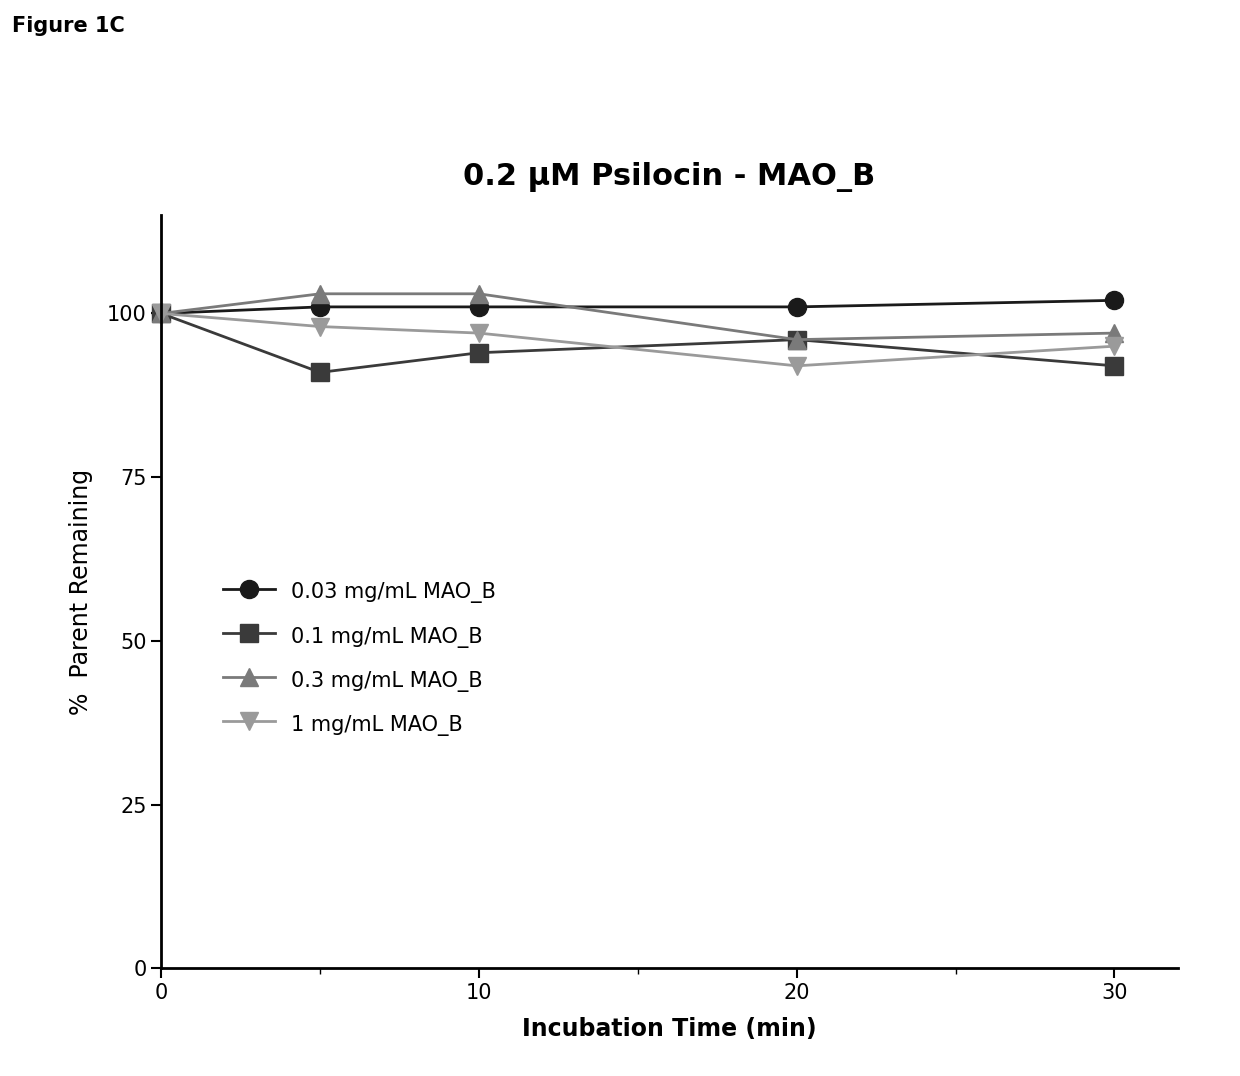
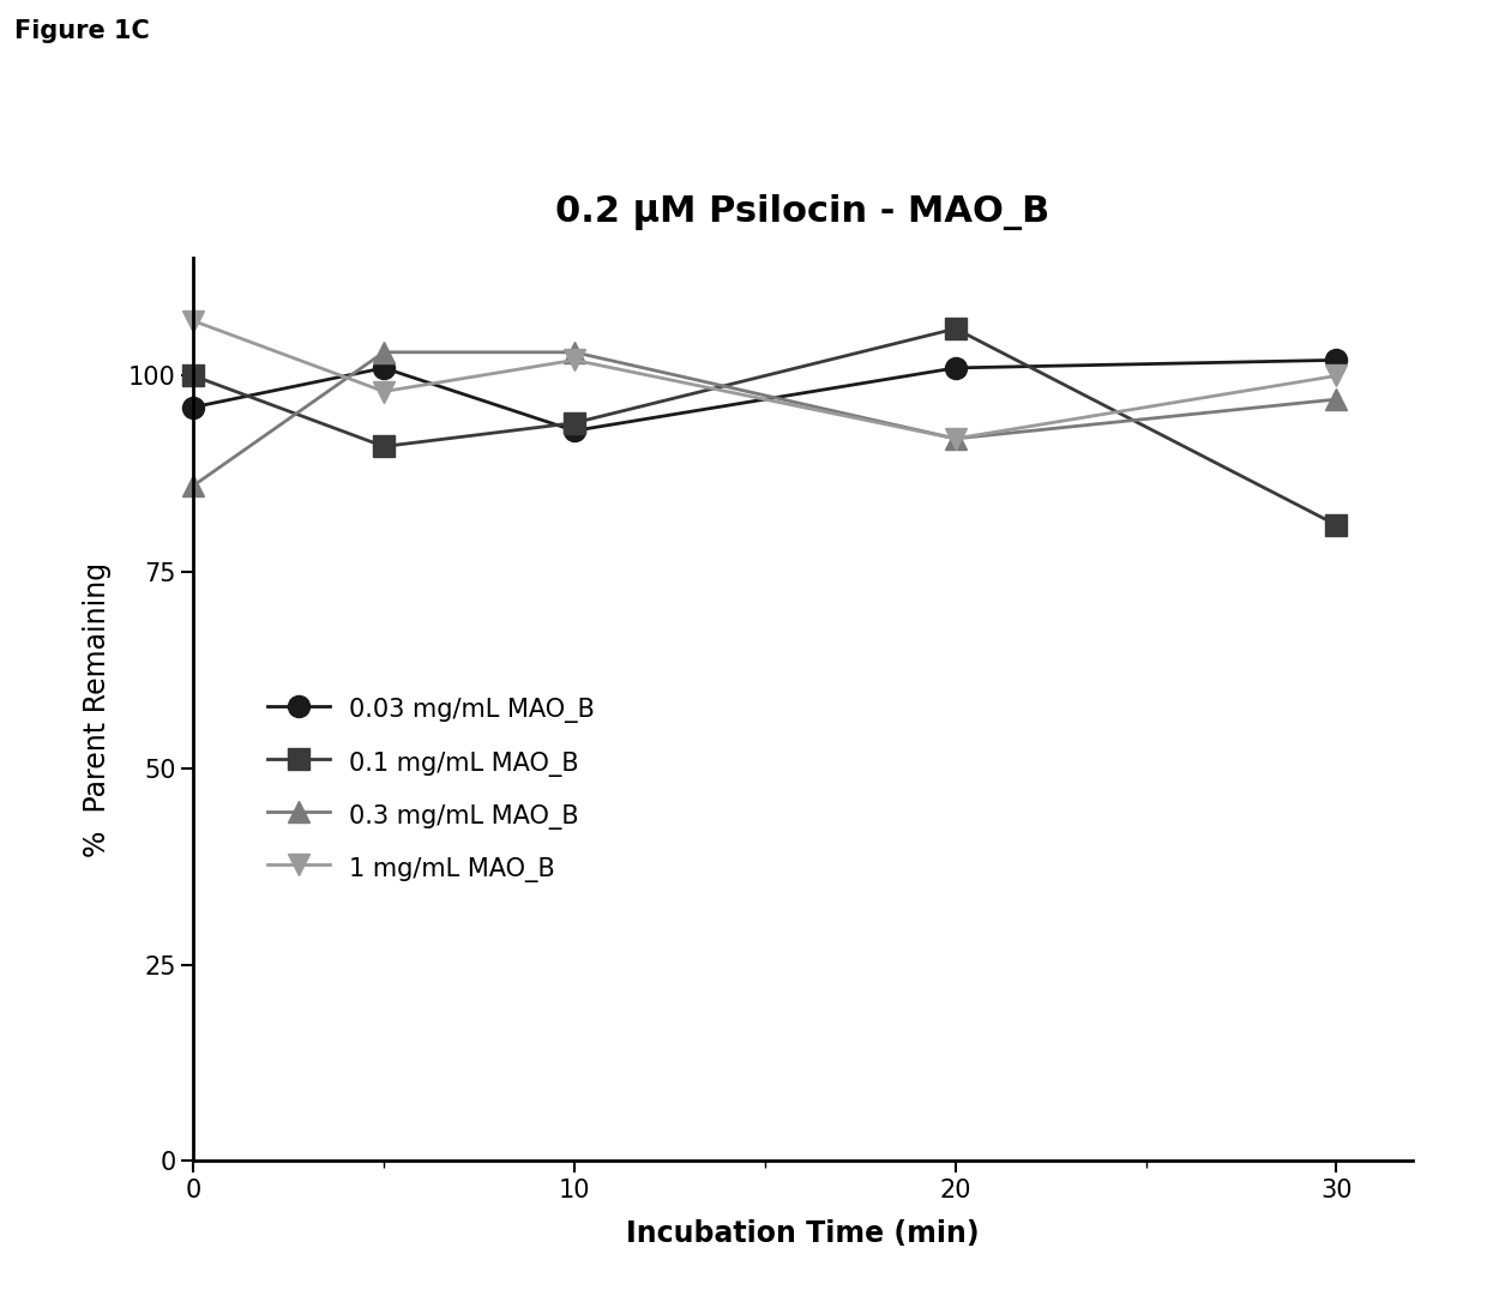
0.03 mg/mL MAO_B/0: 100 -> 96
0.3 mg/mL MAO_B/0: 100 -> 86
1 mg/mL MAO_B/0: 100 -> 107
0.03 mg/mL MAO_B/10: 101 -> 93
1 mg/mL MAO_B/10: 97 -> 102
0.1 mg/mL MAO_B/20: 96 -> 106
0.3 mg/mL MAO_B/20: 96 -> 92
0.1 mg/mL MAO_B/30: 92 -> 81
1 mg/mL MAO_B/30: 95 -> 100
